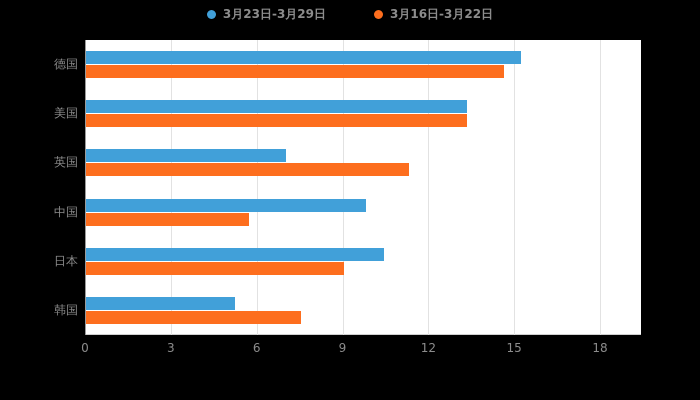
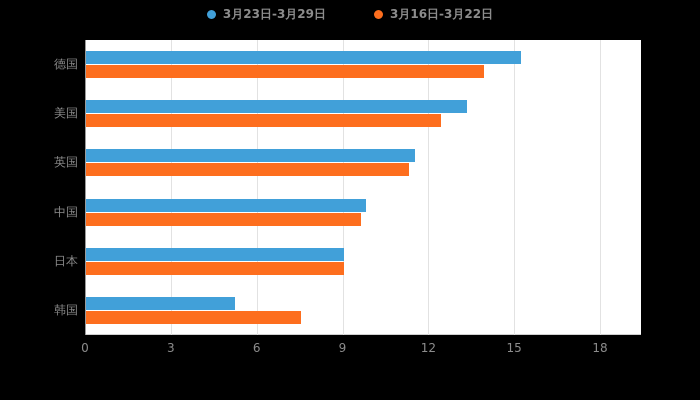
3月16日-3月22日/德国: 14.6 -> 13.9
3月16日-3月22日/美国: 13.3 -> 12.4
3月23日-3月29日/英国: 7.0 -> 11.5
3月16日-3月22日/中国: 5.7 -> 9.6
3月23日-3月29日/日本: 10.4 -> 9.0
